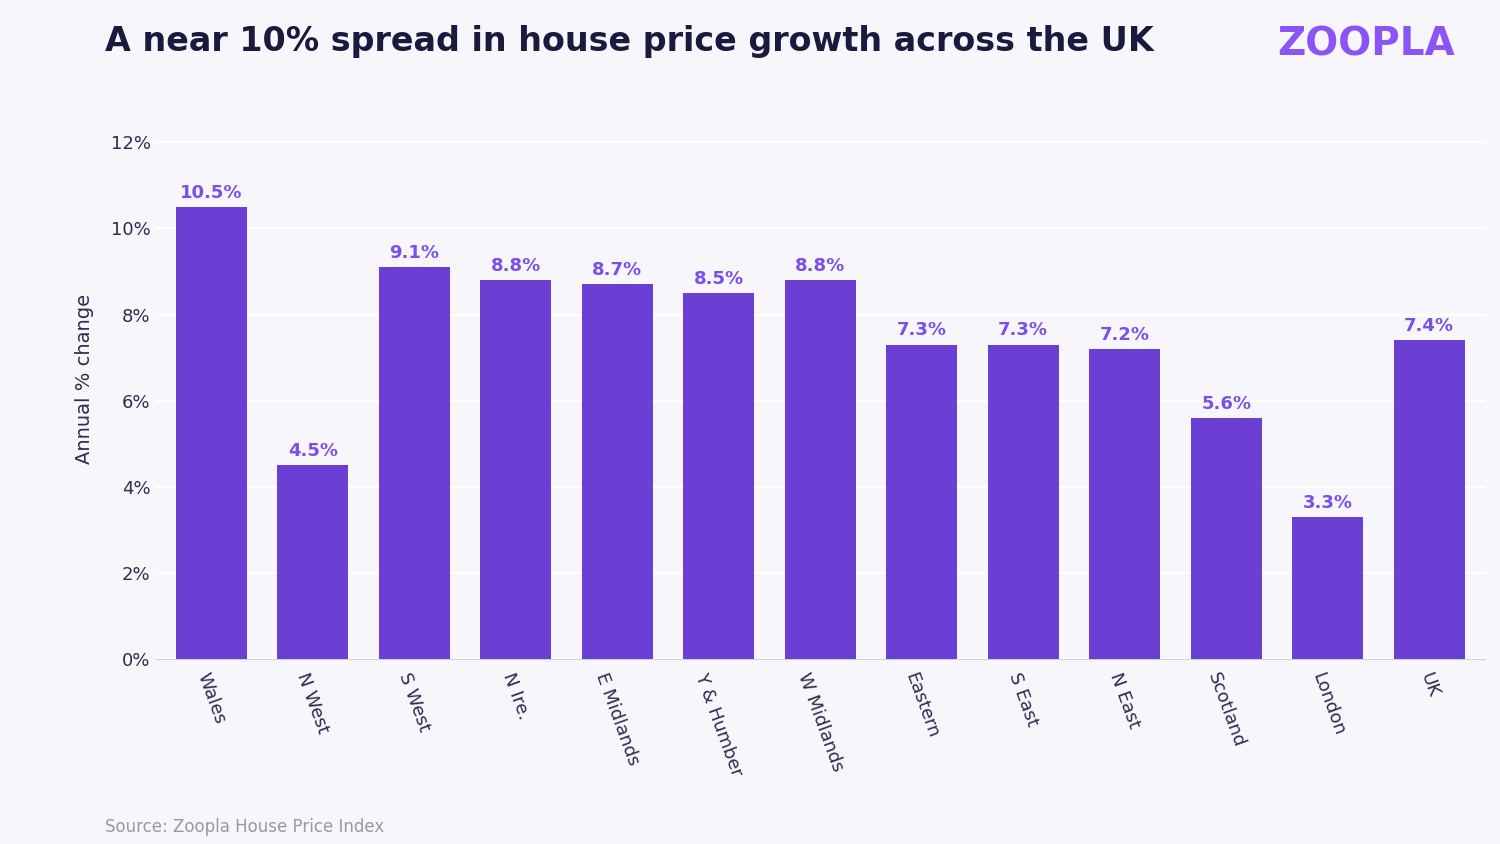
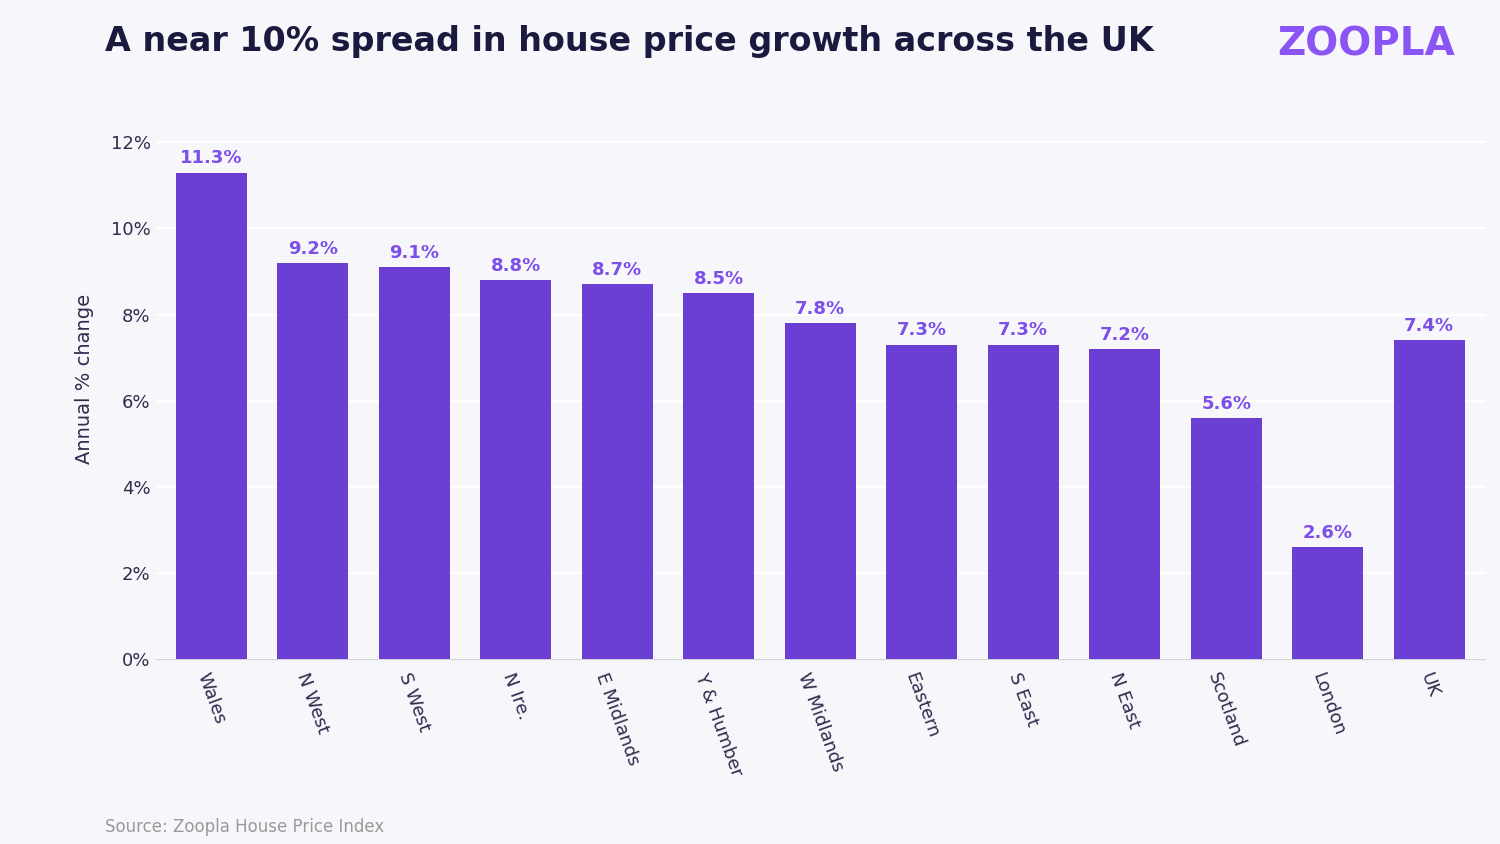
Wales: 10.5% -> 11.3%
N West: 4.5% -> 9.2%
W Midlands: 8.8% -> 7.8%
London: 3.3% -> 2.6%
